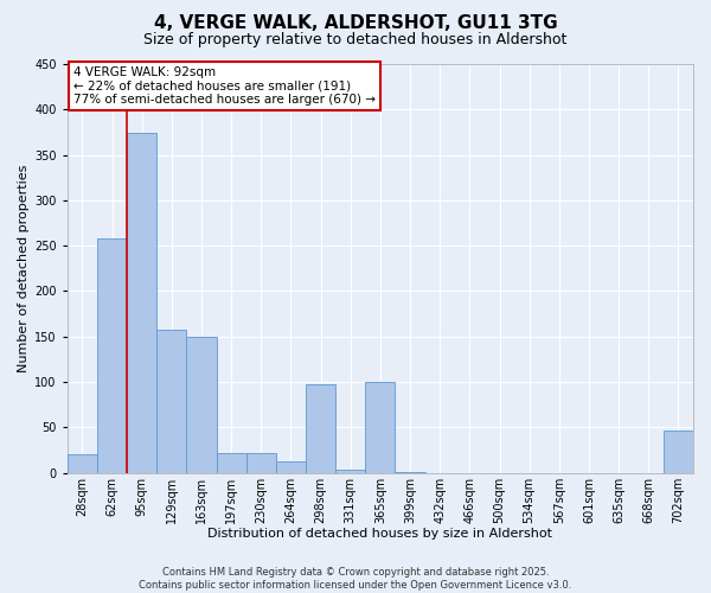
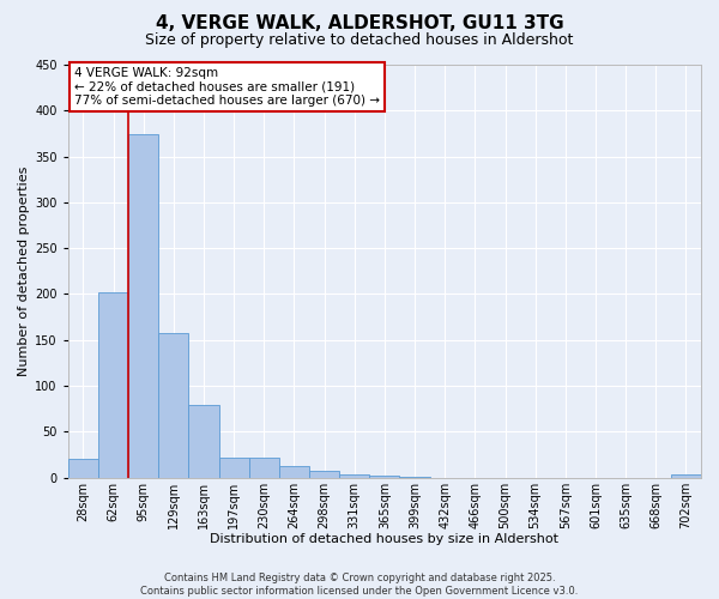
62sqm: 258 -> 202
163sqm: 150 -> 79
298sqm: 98 -> 8
365sqm: 100 -> 2
702sqm: 46 -> 3
